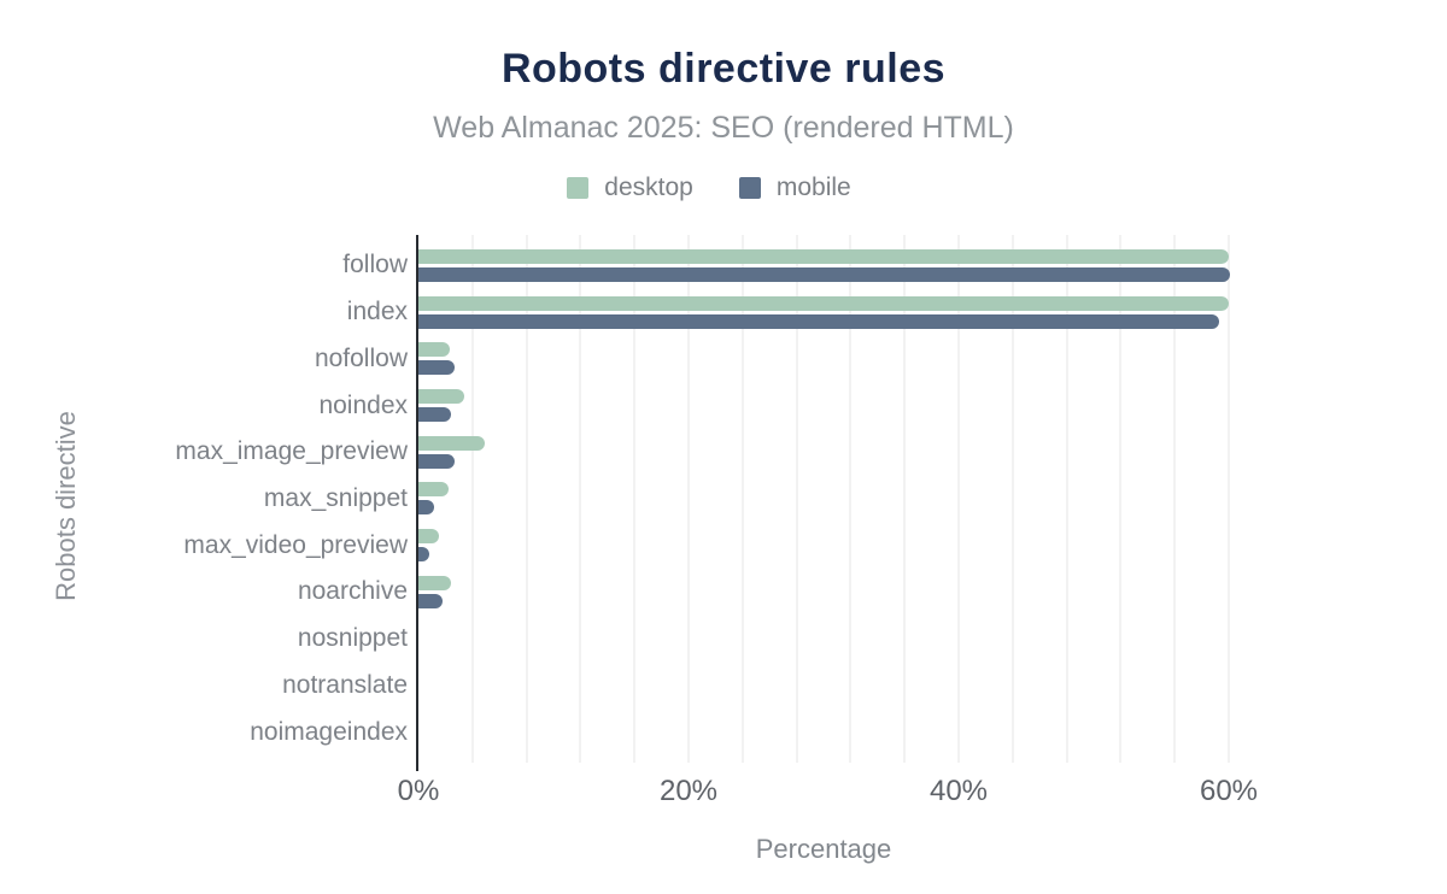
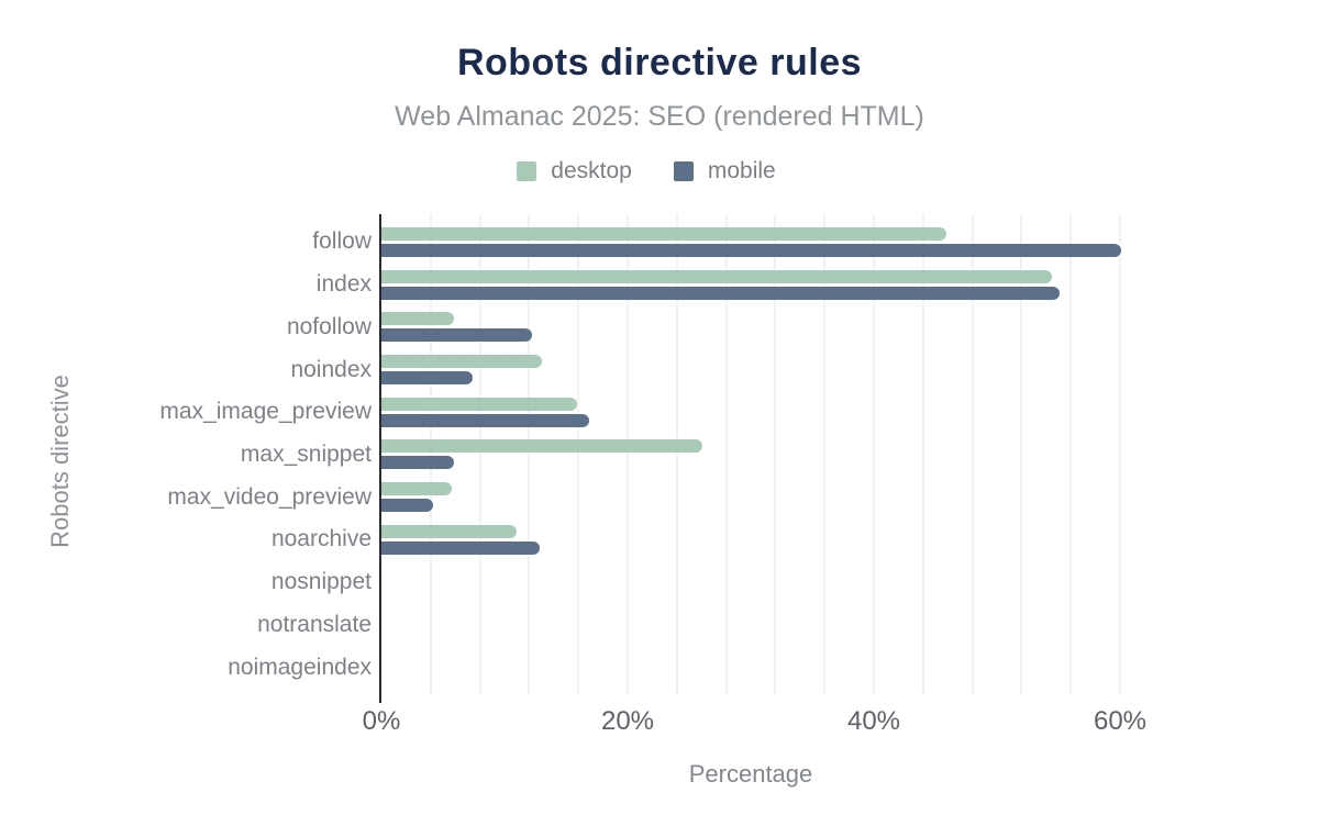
desktop/follow: 60.0% -> 45.9%
desktop/index: 60.0% -> 54.5%
mobile/index: 59.3% -> 55.1%
desktop/nofollow: 2.3% -> 5.9%
mobile/nofollow: 2.7% -> 12.2%
desktop/noindex: 3.4% -> 13.0%
mobile/noindex: 2.4% -> 7.4%
desktop/max_image_preview: 4.9% -> 15.9%
mobile/max_image_preview: 2.7% -> 16.9%
desktop/max_snippet: 2.2% -> 26.1%
mobile/max_snippet: 1.2% -> 5.9%
desktop/max_video_preview: 1.5% -> 5.7%
mobile/max_video_preview: 0.8% -> 4.2%
desktop/noarchive: 2.4% -> 11.0%
mobile/noarchive: 1.8% -> 12.9%
